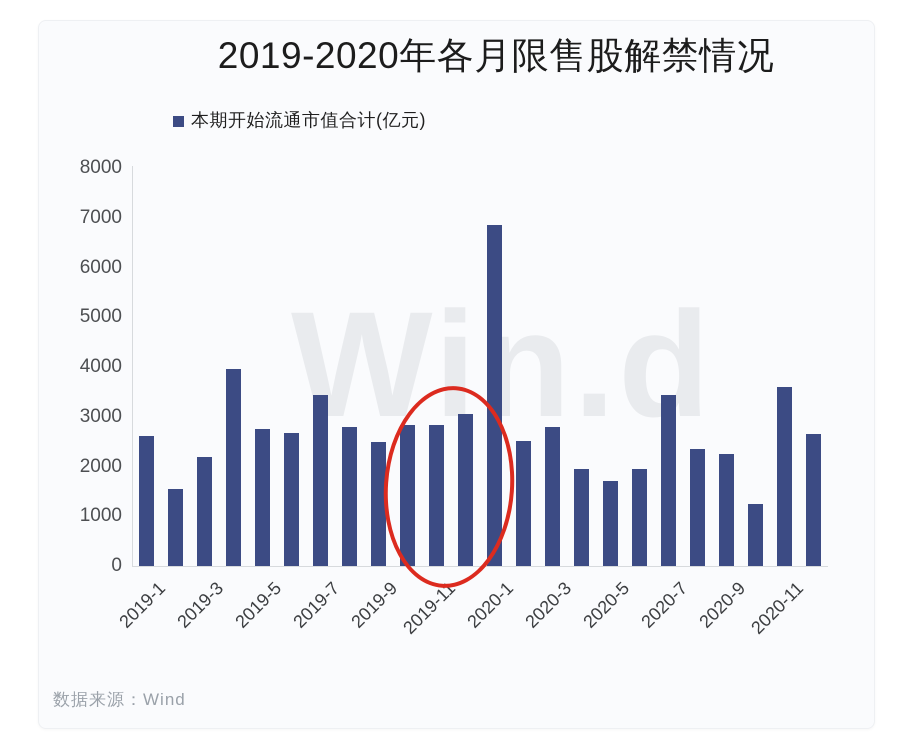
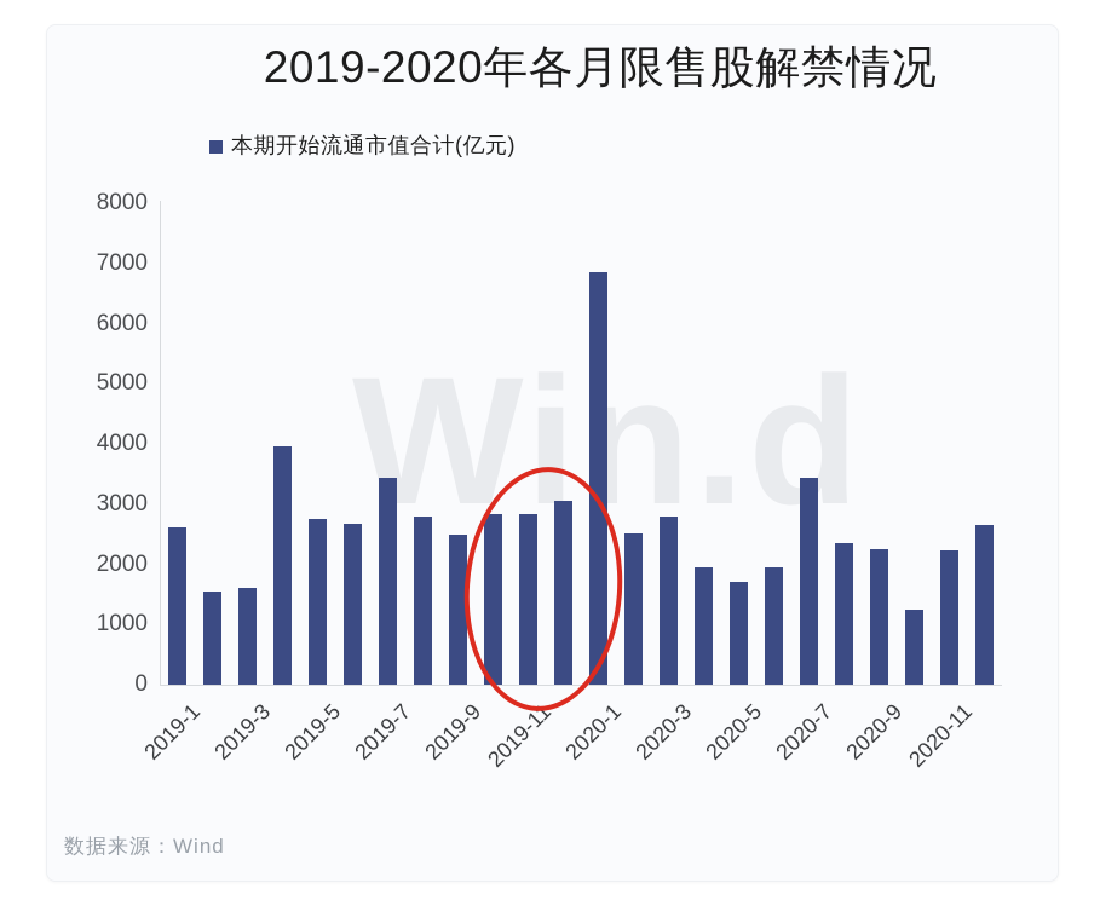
2019-3: 2200 -> 1600
2020-11: 3600 -> 2200
